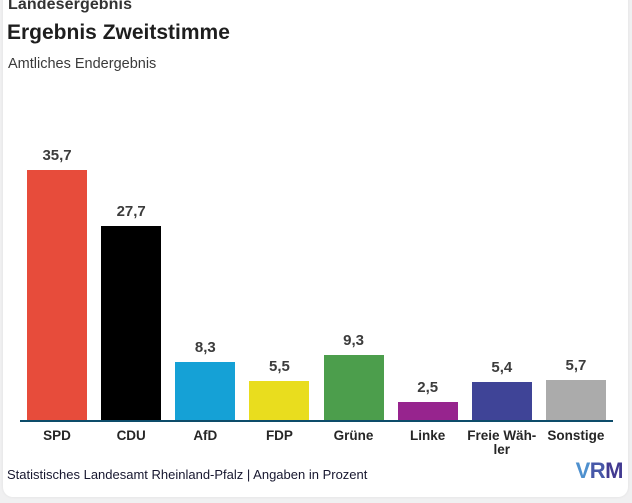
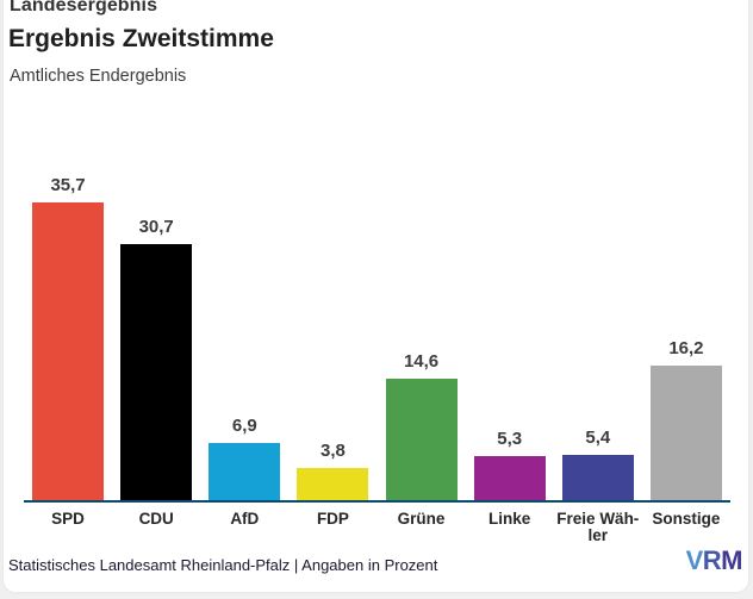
CDU: 27,7 -> 30,7
AfD: 8,3 -> 6,9
FDP: 5,5 -> 3,8
Grüne: 9,3 -> 14,6
Linke: 2,5 -> 5,3
Sonstige: 5,7 -> 16,2
